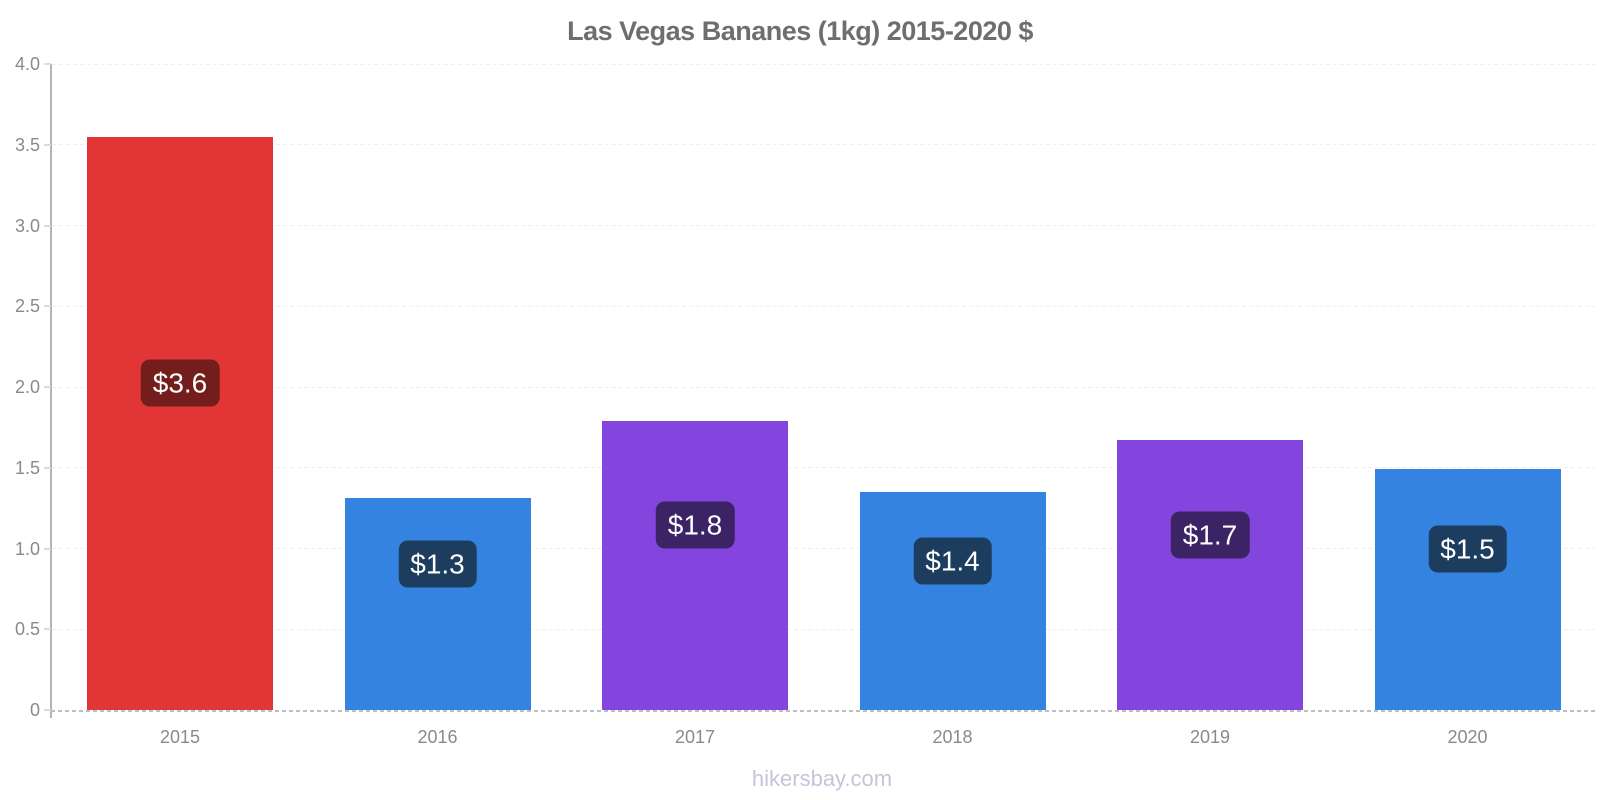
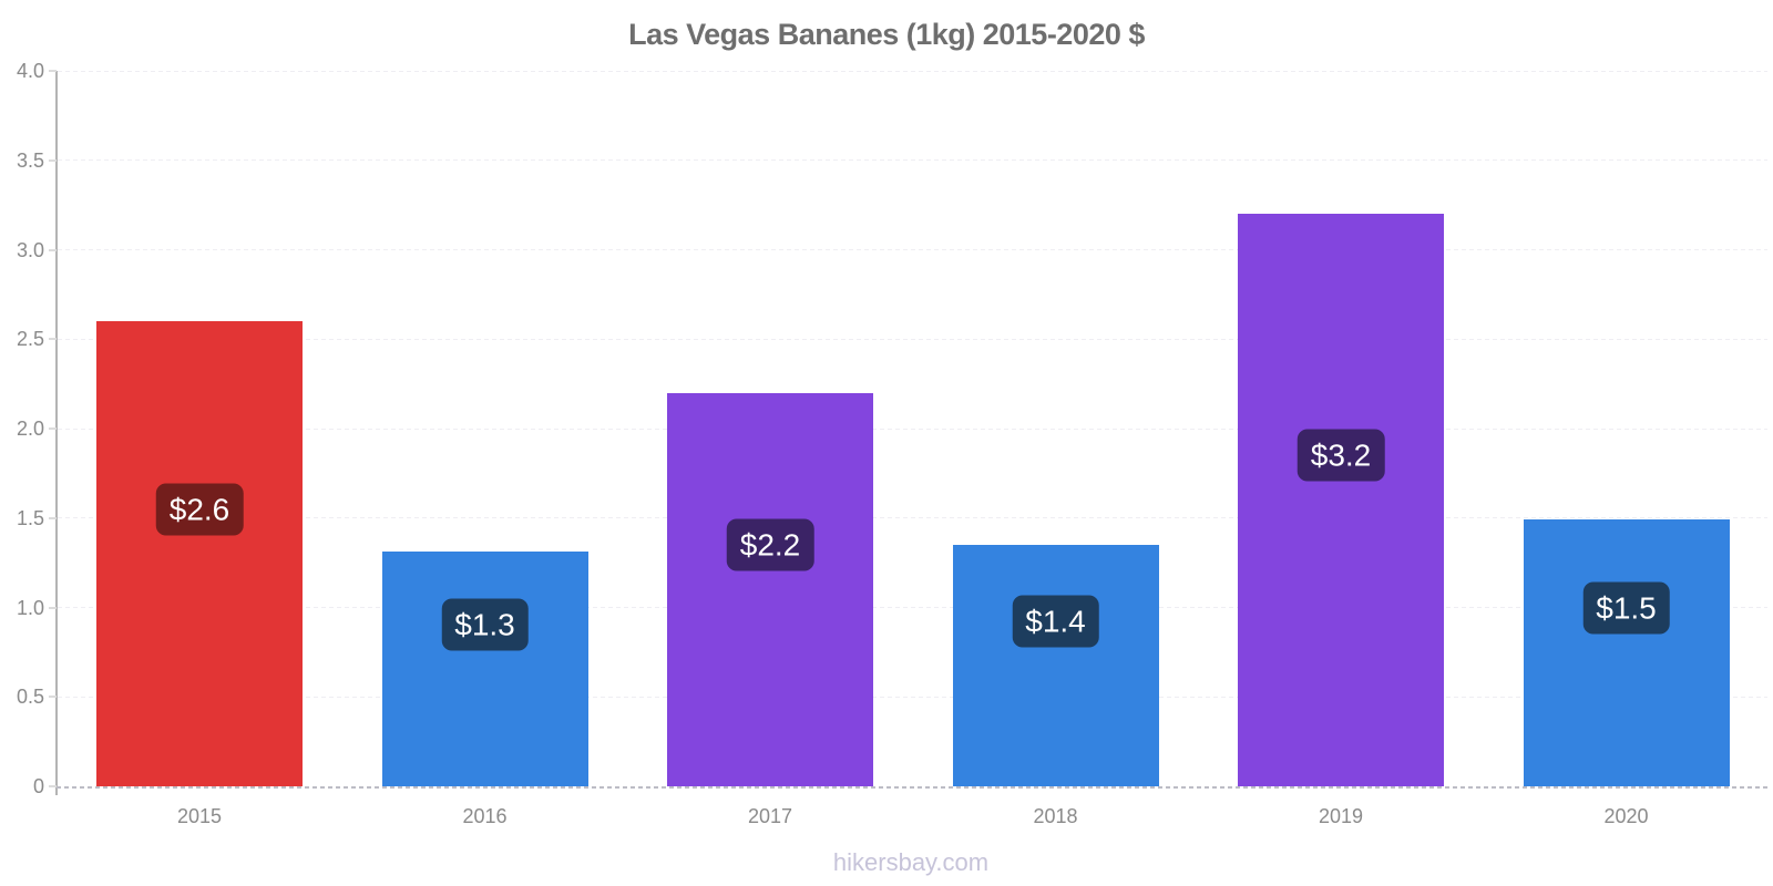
2015: $3.6 -> $2.6
2017: $1.8 -> $2.2
2019: $1.7 -> $3.2
